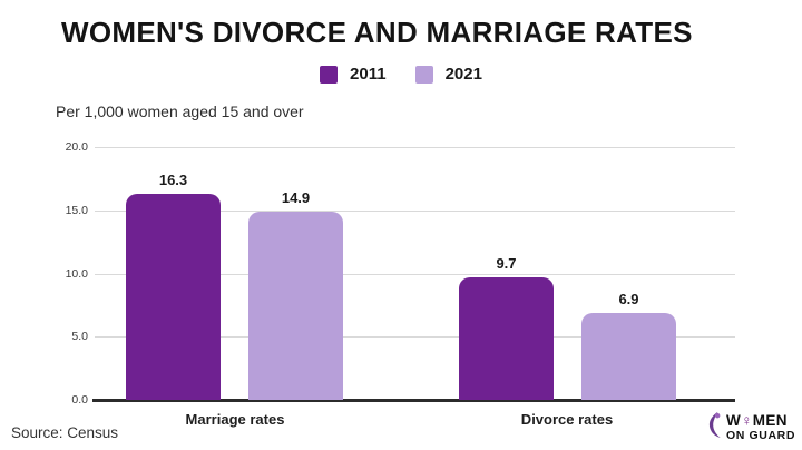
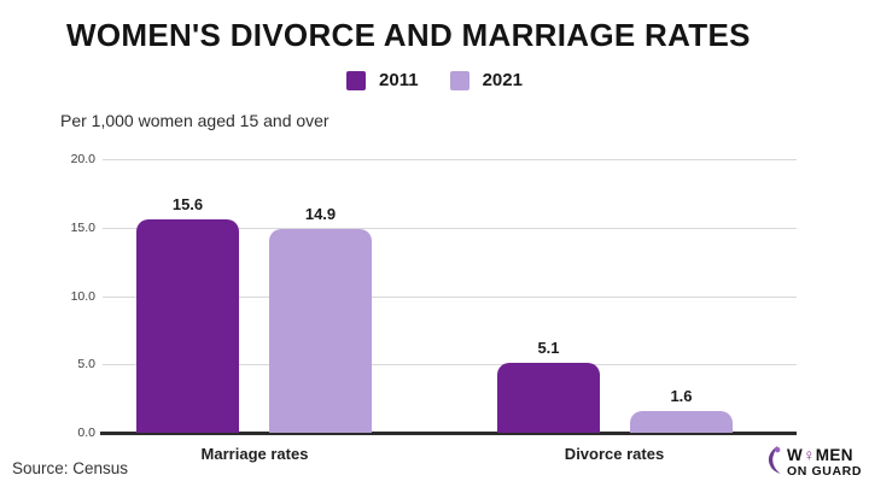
2011/Marriage rates: 16.3 -> 15.6
2011/Divorce rates: 9.7 -> 5.1
2021/Divorce rates: 6.9 -> 1.6
